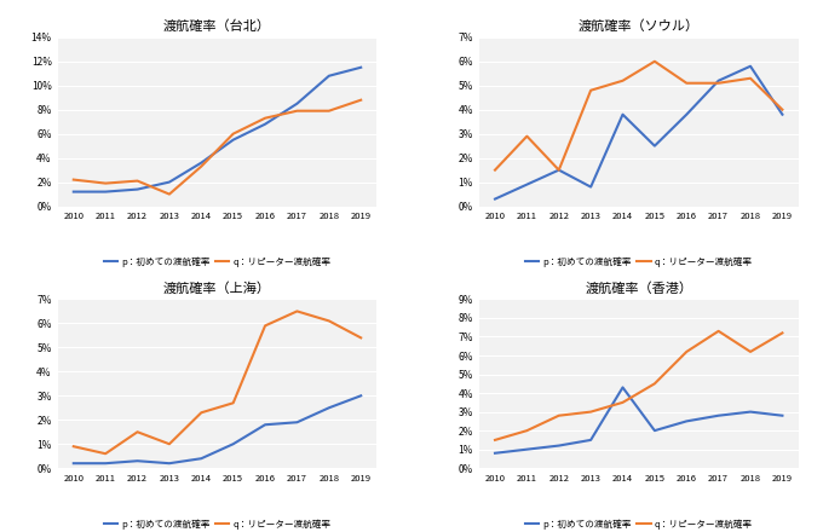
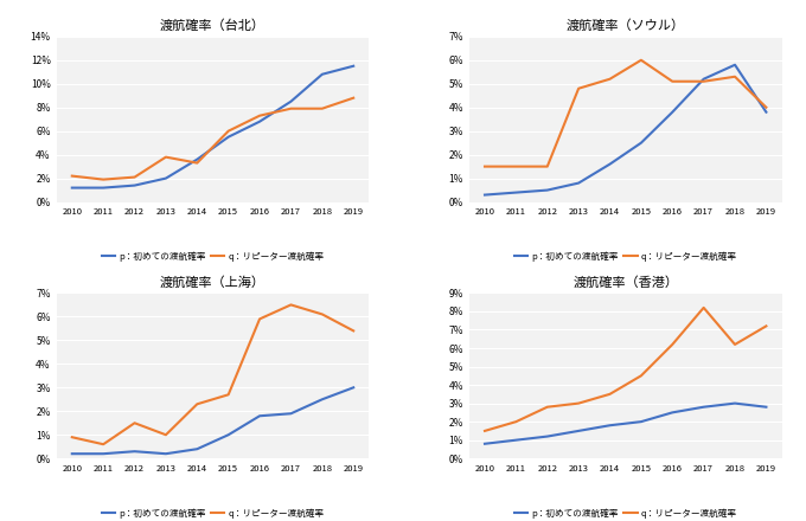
渡航確率（台北）/q：リピーター渡航確率/2013: 1.0% -> 3.8%
渡航確率（ソウル）/p：初めての渡航確率/2011: 0.9% -> 0.4%
渡航確率（ソウル）/q：リピーター渡航確率/2011: 2.9% -> 1.5%
渡航確率（ソウル）/p：初めての渡航確率/2012: 1.5% -> 0.5%
渡航確率（ソウル）/p：初めての渡航確率/2014: 3.8% -> 1.6%
渡航確率（香港）/p：初めての渡航確率/2014: 4.3% -> 1.8%
渡航確率（香港）/q：リピーター渡航確率/2017: 7.3% -> 8.2%
